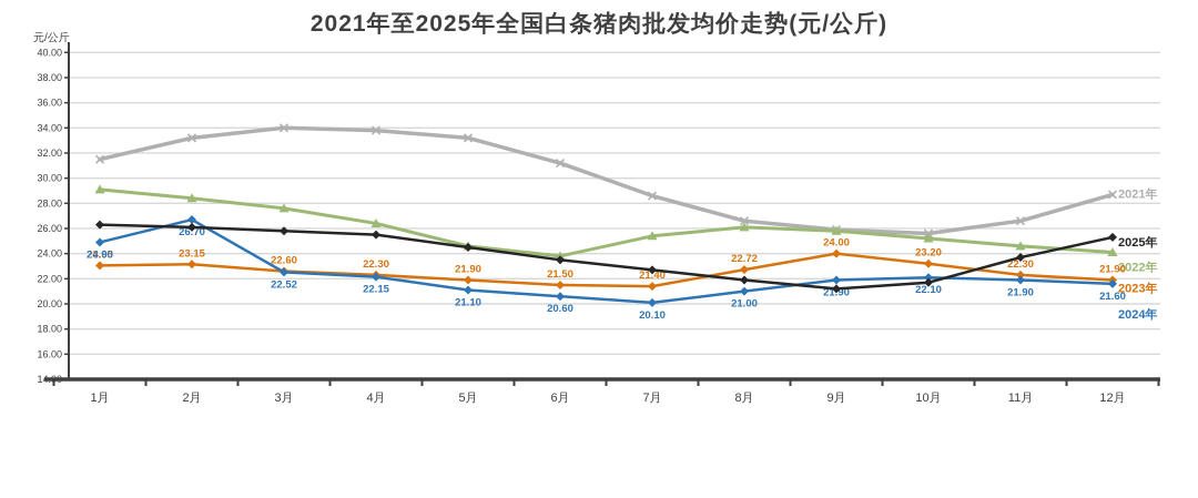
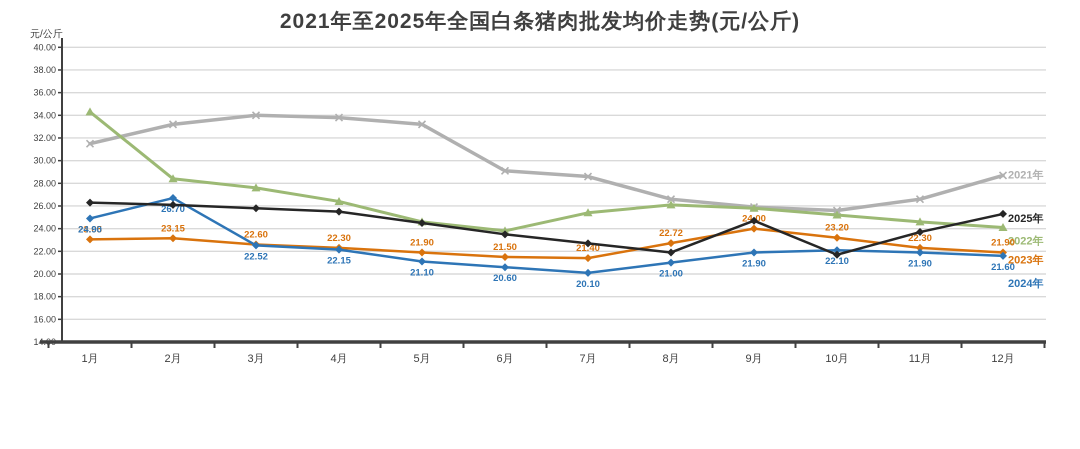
2022年/1月: 29.1 -> 34.3
2021年/6月: 31.2 -> 29.1
2025年/9月: 21.2 -> 24.7
